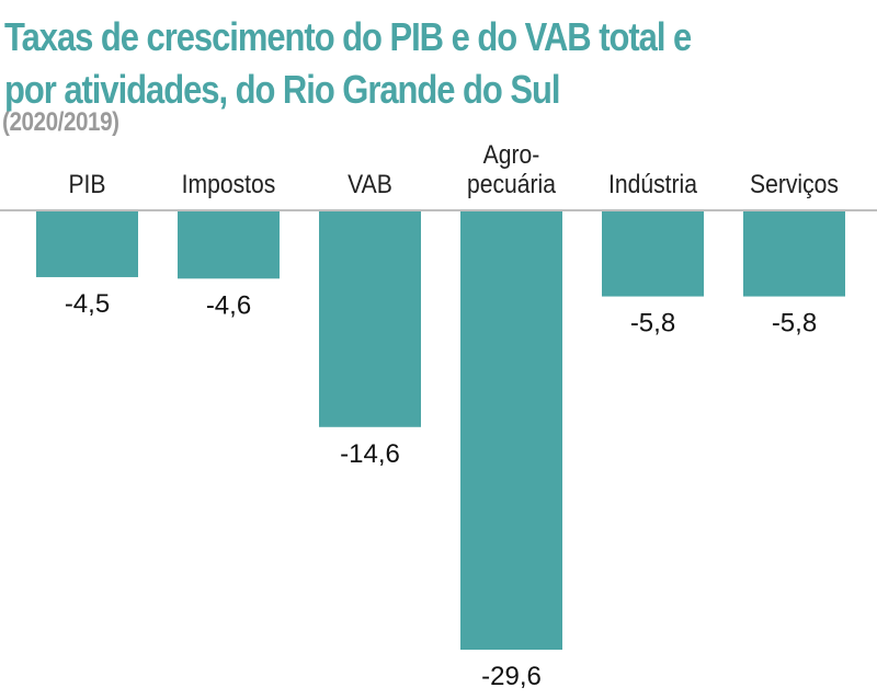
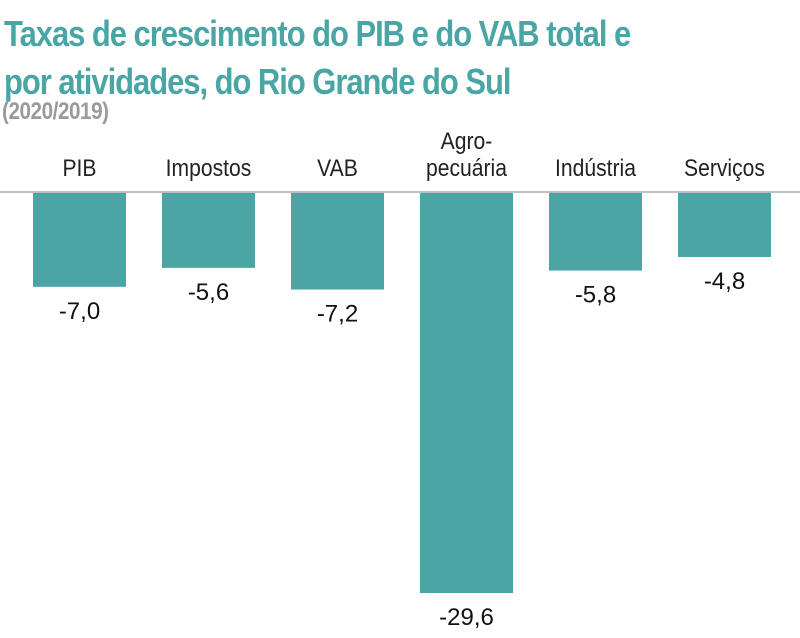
PIB: -4,5 -> -7,0
Impostos: -4,6 -> -5,6
VAB: -14,6 -> -7,2
Serviços: -5,8 -> -4,8
